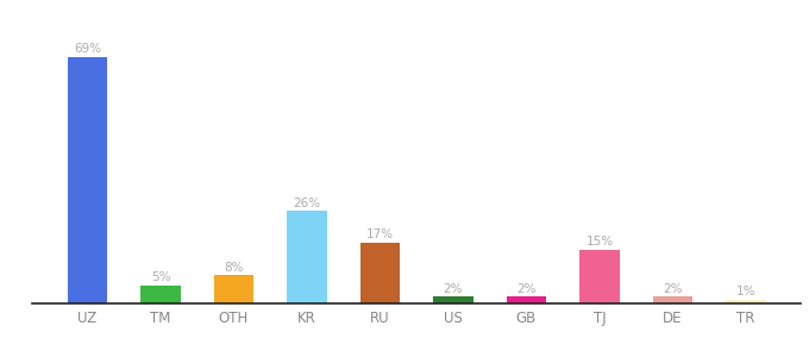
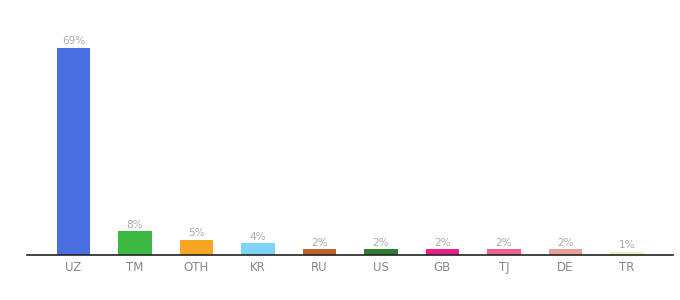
TM: 5% -> 8%
OTH: 8% -> 5%
KR: 26% -> 4%
RU: 17% -> 2%
TJ: 15% -> 2%
